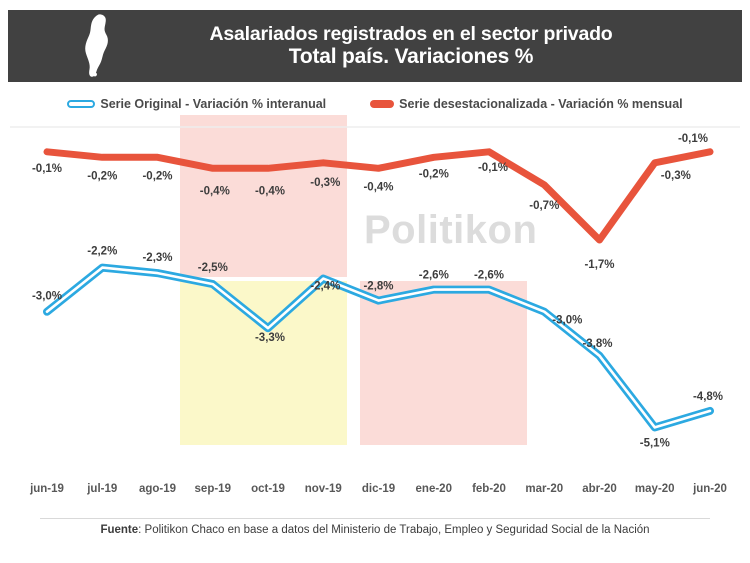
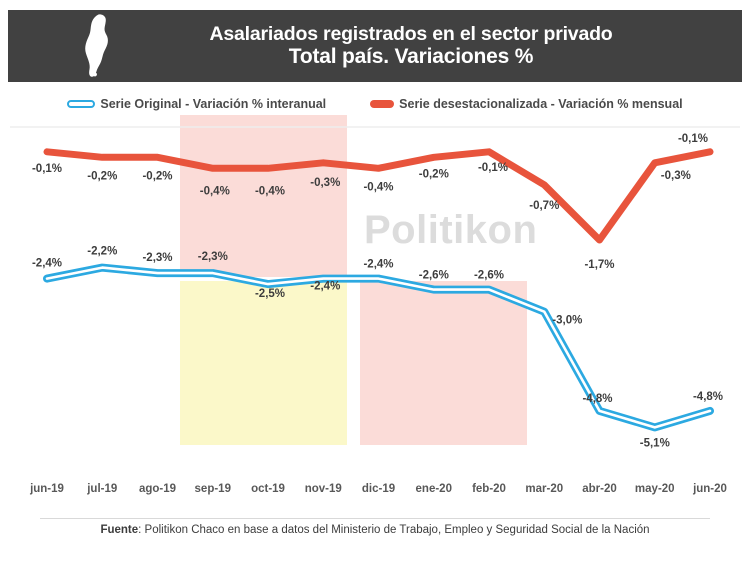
Serie Original - Variación % interanual/jun-19: -3,0% -> -2,4%
Serie Original - Variación % interanual/sep-19: -2,5% -> -2,3%
Serie Original - Variación % interanual/oct-19: -3,3% -> -2,5%
Serie Original - Variación % interanual/dic-19: -2,8% -> -2,4%
Serie Original - Variación % interanual/abr-20: -3,8% -> -4,8%
